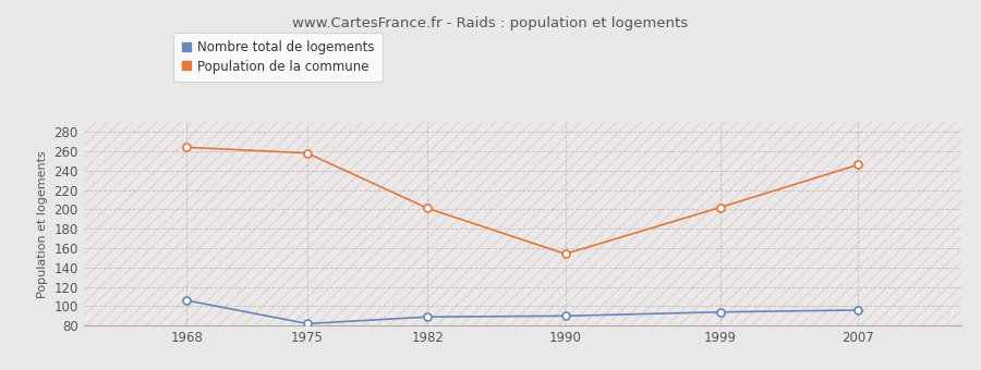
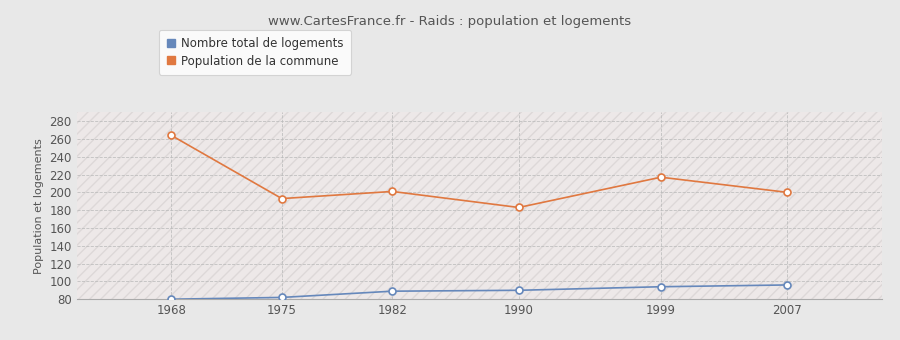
Nombre total de logements/1968: 106 -> 80
Population de la commune/1975: 258 -> 193
Population de la commune/1990: 154 -> 183
Population de la commune/1999: 202 -> 217
Population de la commune/2007: 246 -> 200
